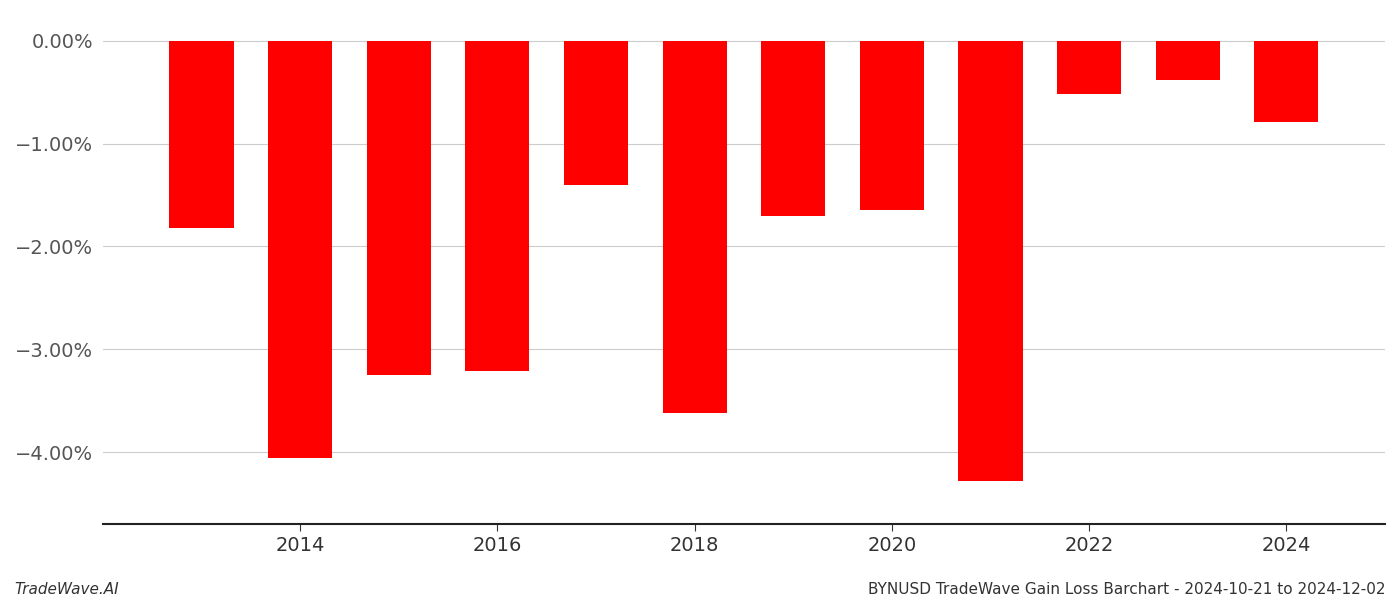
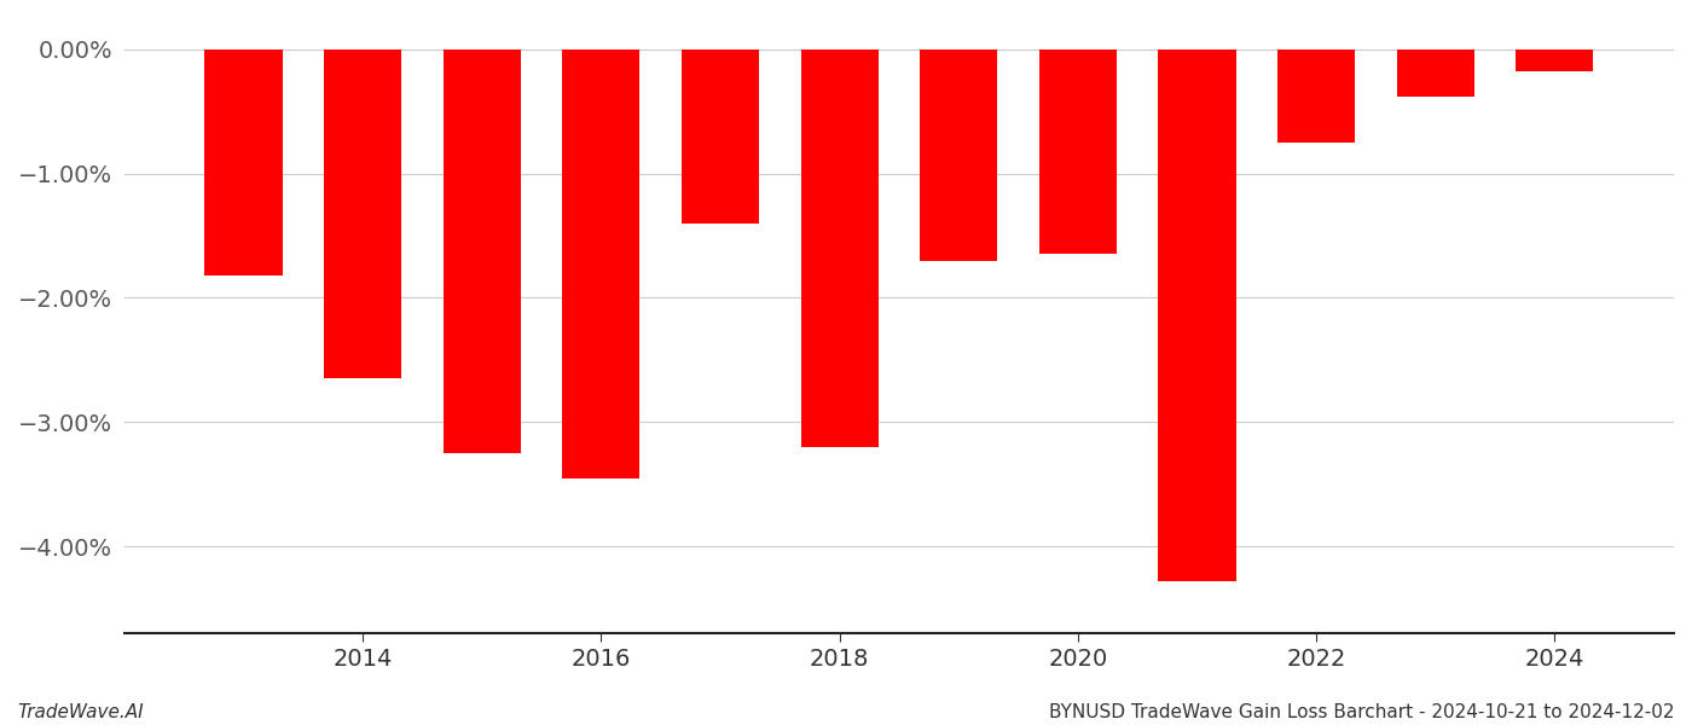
2014: -4.06% -> -2.65%
2016: -3.21% -> -3.45%
2018: -3.62% -> -3.20%
2022: -0.52% -> -0.75%
2024: -0.79% -> -0.18%
